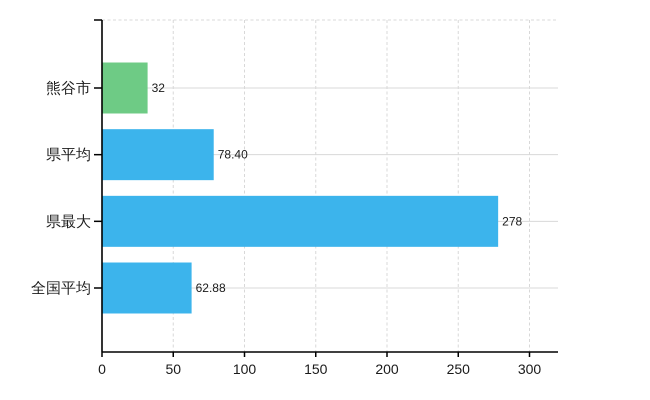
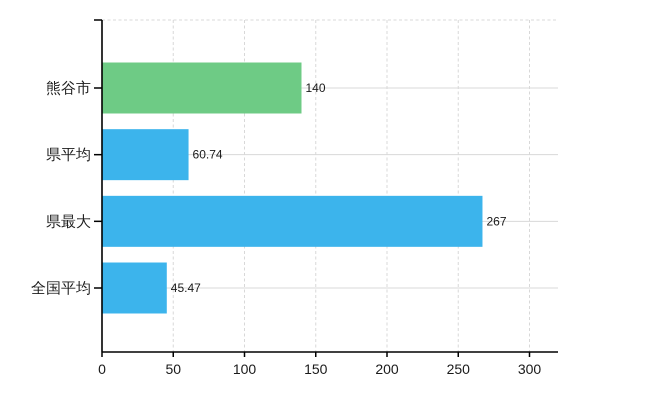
熊谷市: 32 -> 140
県平均: 78.40 -> 60.74
県最大: 278 -> 267
全国平均: 62.88 -> 45.47
